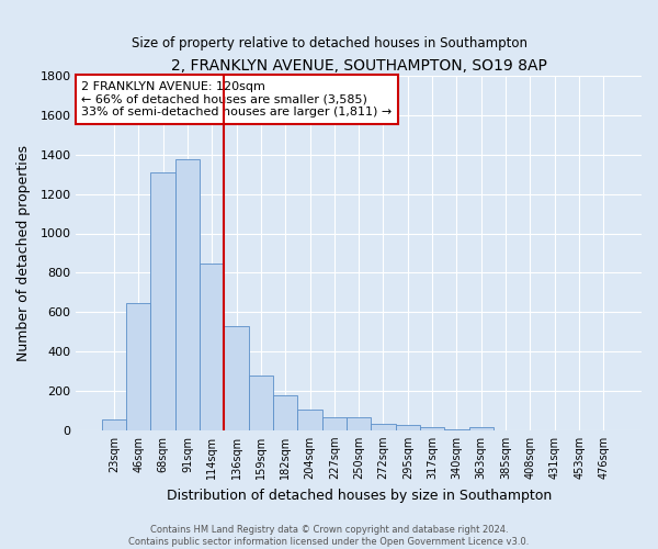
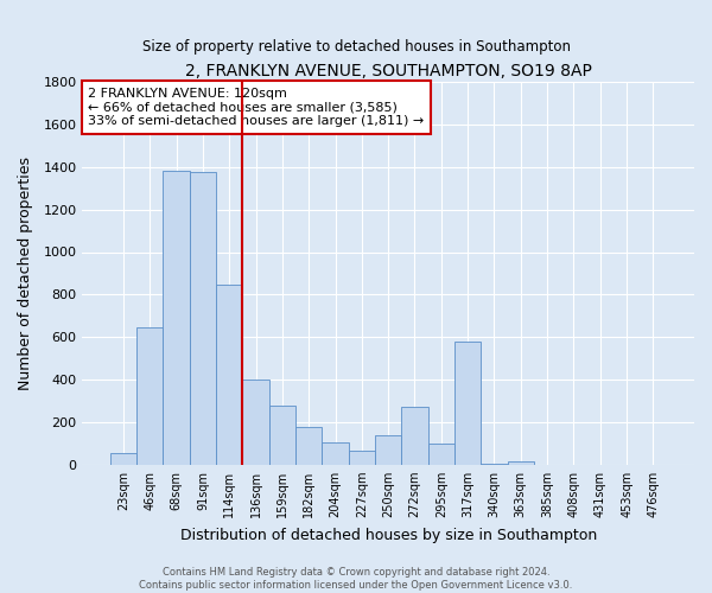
68sqm: 1310 -> 1380
136sqm: 530 -> 400
250sqm: 60 -> 140
272sqm: 40 -> 270
295sqm: 20 -> 100
317sqm: 20 -> 580
